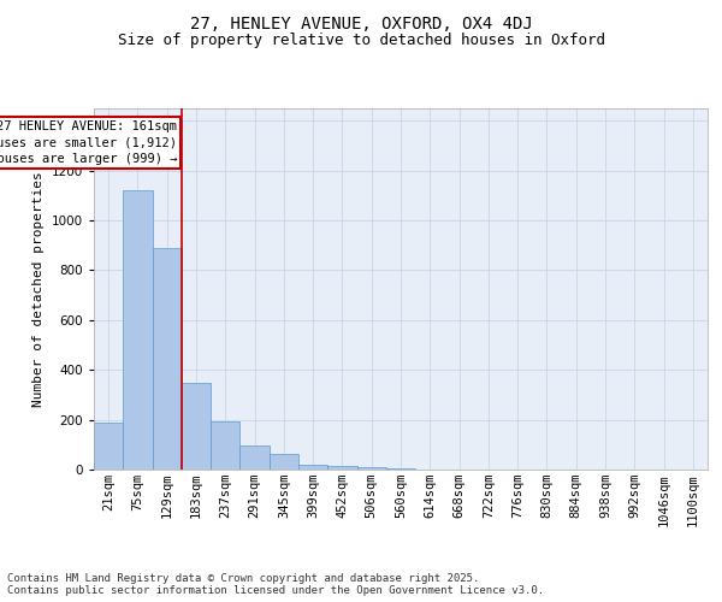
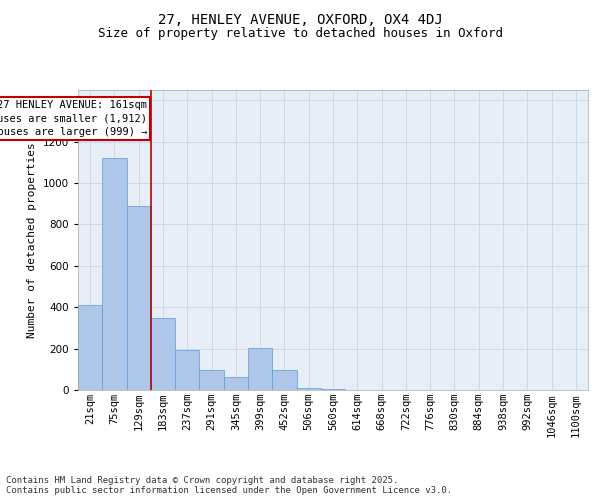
21sqm: 190 -> 410
399sqm: 18 -> 205
452sqm: 16 -> 95
